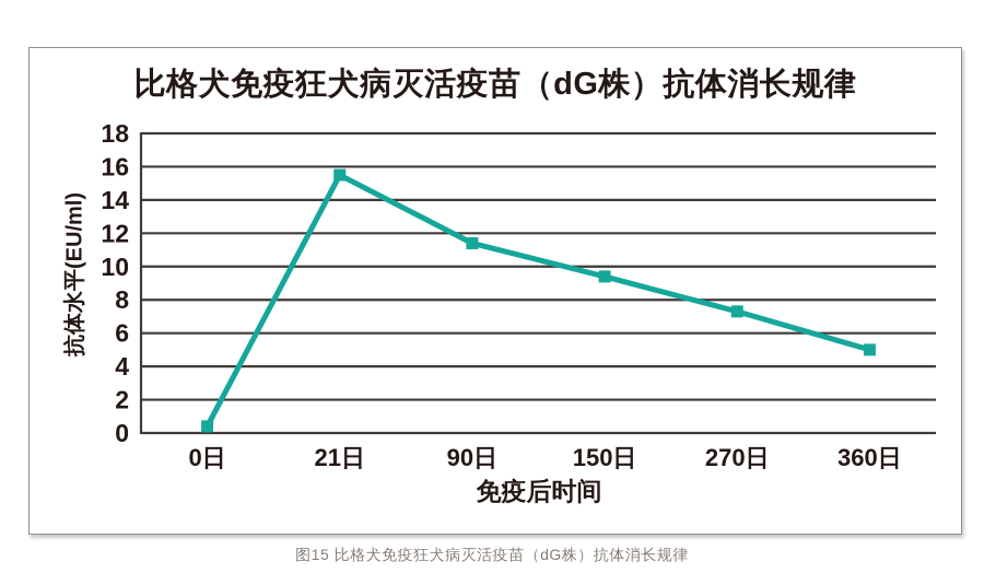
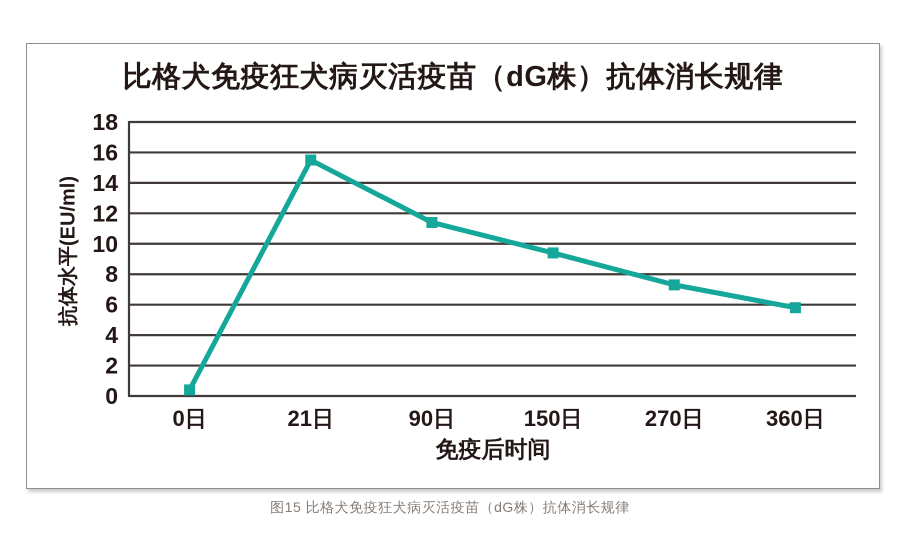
360日: 5.0 -> 5.8
